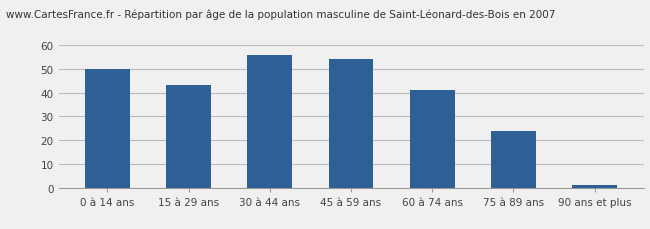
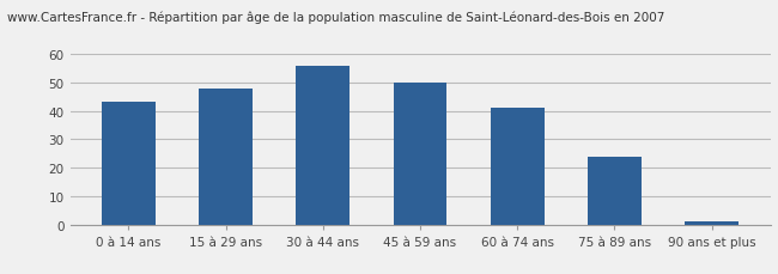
0 à 14 ans: 50 -> 43
15 à 29 ans: 43 -> 48
45 à 59 ans: 54 -> 50
